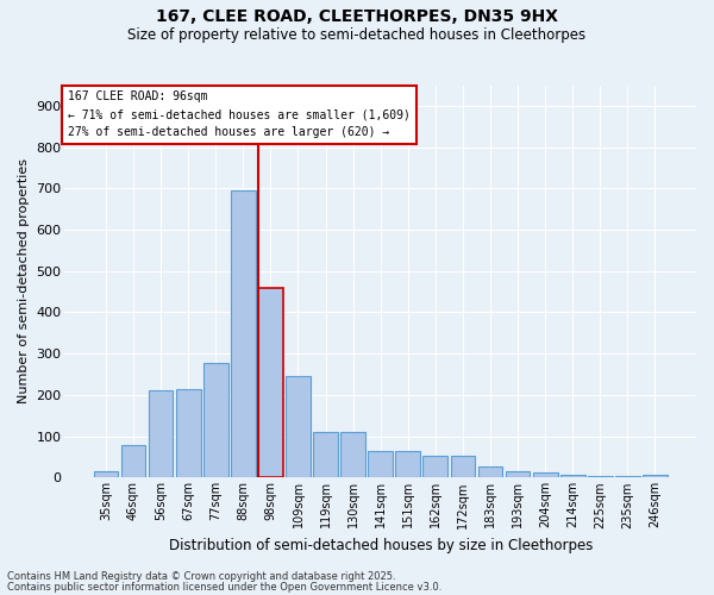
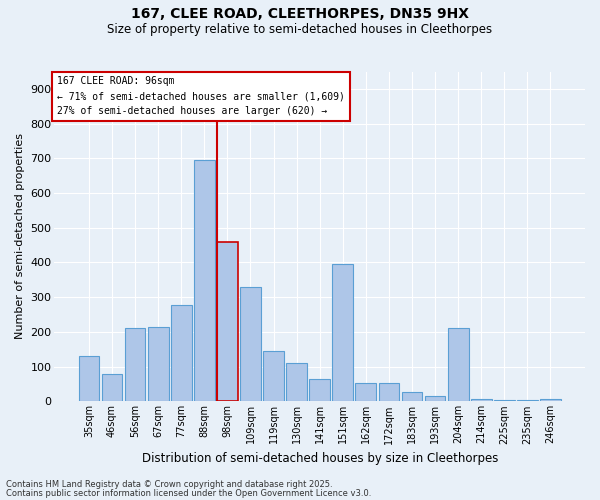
35sqm: 15 -> 130
109sqm: 245 -> 330
119sqm: 110 -> 145
151sqm: 65 -> 395
204sqm: 14 -> 210
